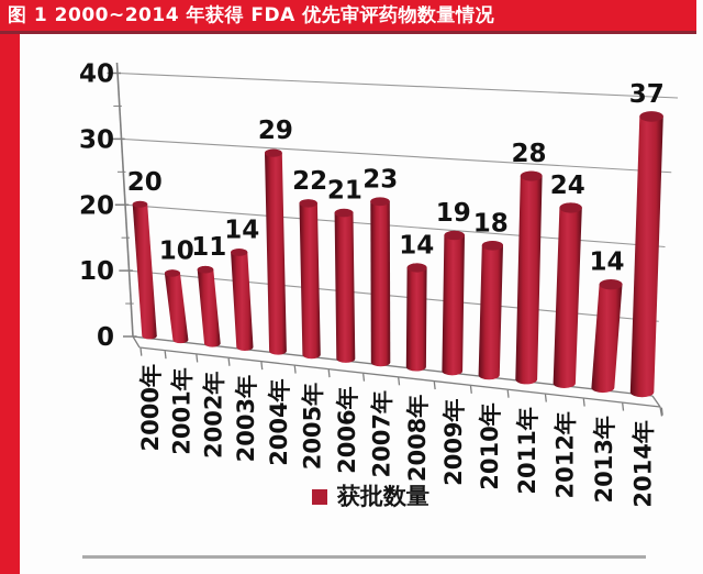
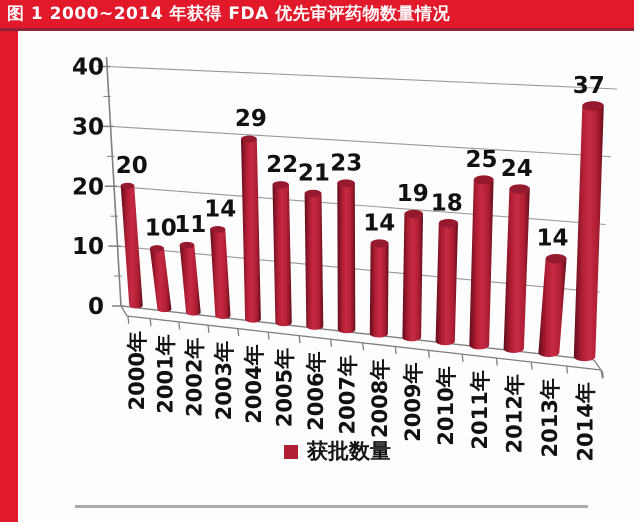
2011年: 28 -> 25
